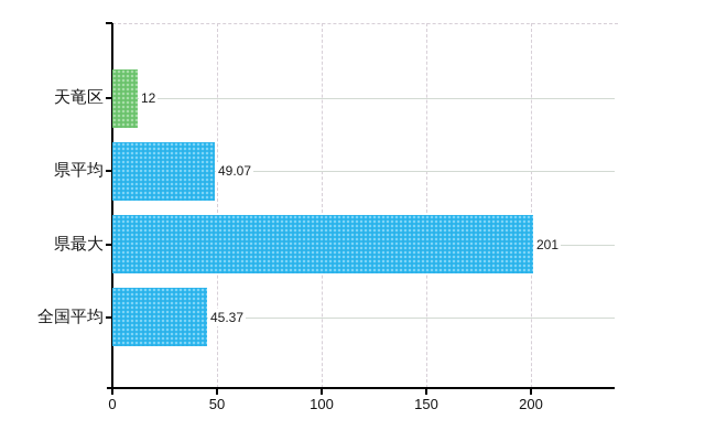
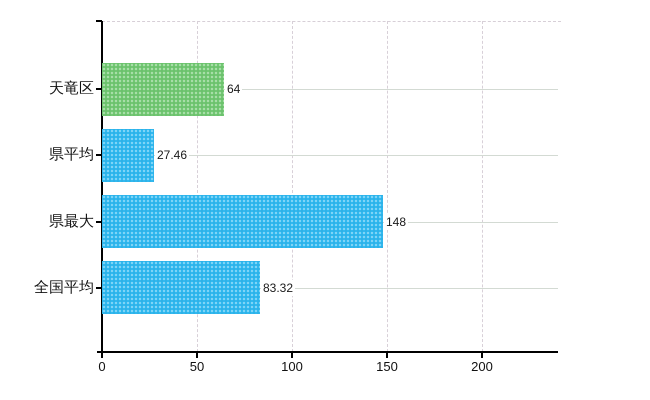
天竜区: 12 -> 64
県平均: 49.07 -> 27.46
県最大: 201 -> 148
全国平均: 45.37 -> 83.32
